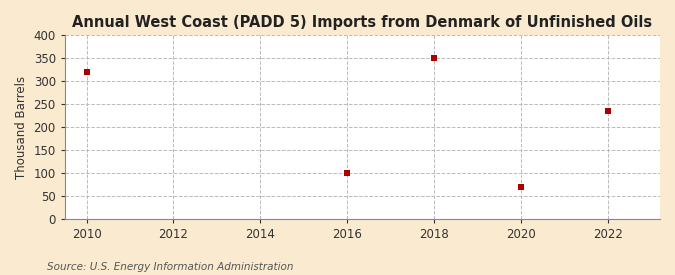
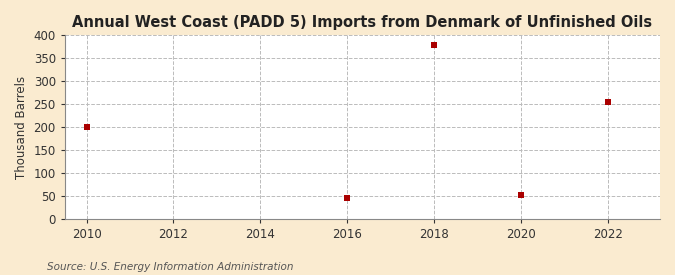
2010: 320 -> 200
2016: 100 -> 45
2018: 350 -> 380
2020: 70 -> 52
2022: 235 -> 255
